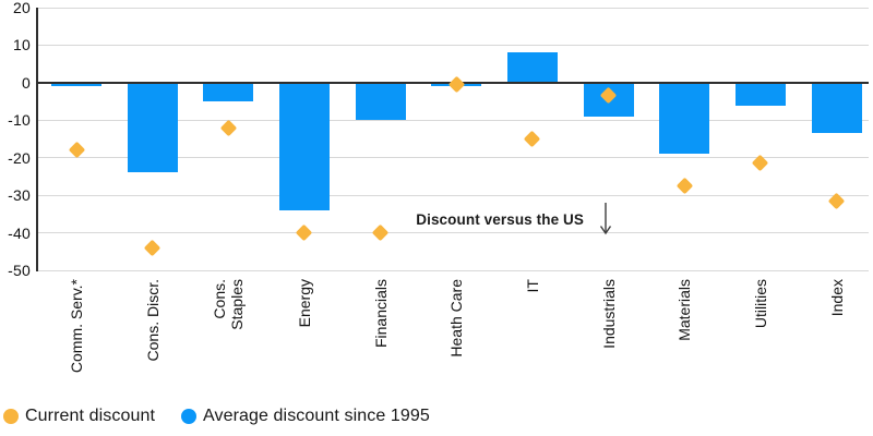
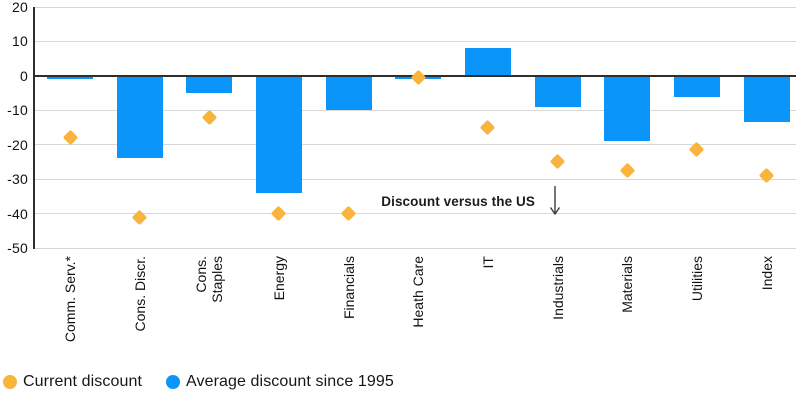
Current discount/Cons. Discr.: -44 -> -41
Current discount/Industrials: -4 -> -25
Current discount/Index: -32 -> -29
